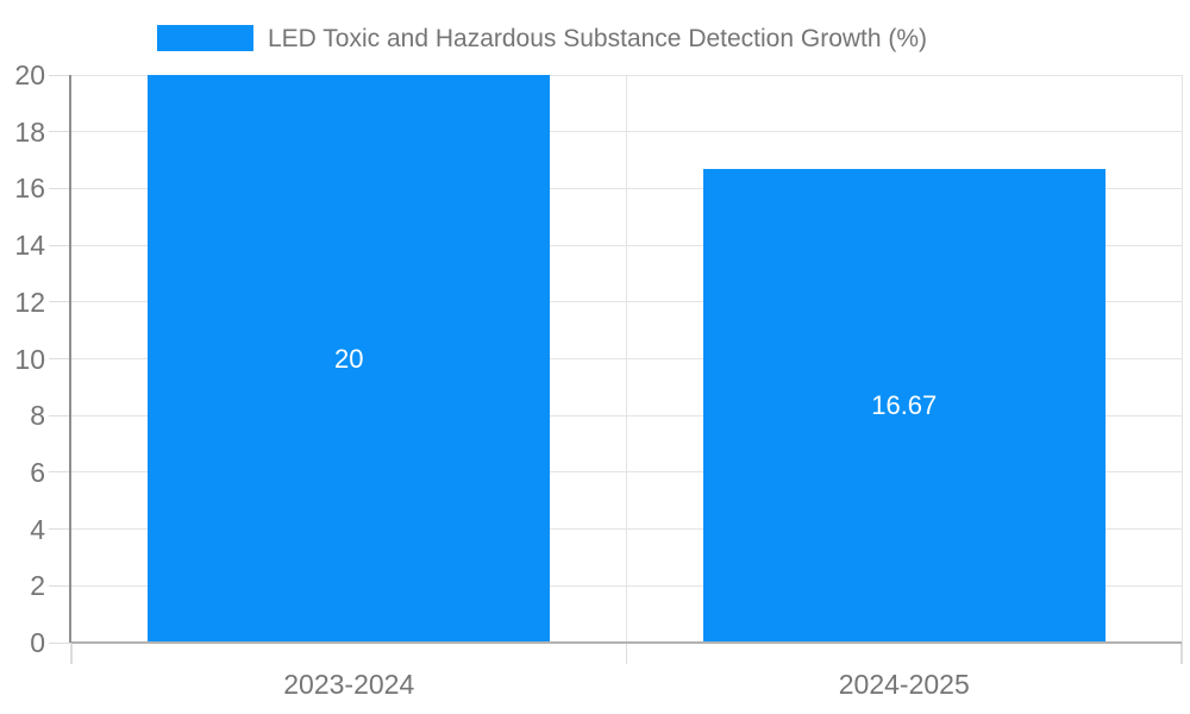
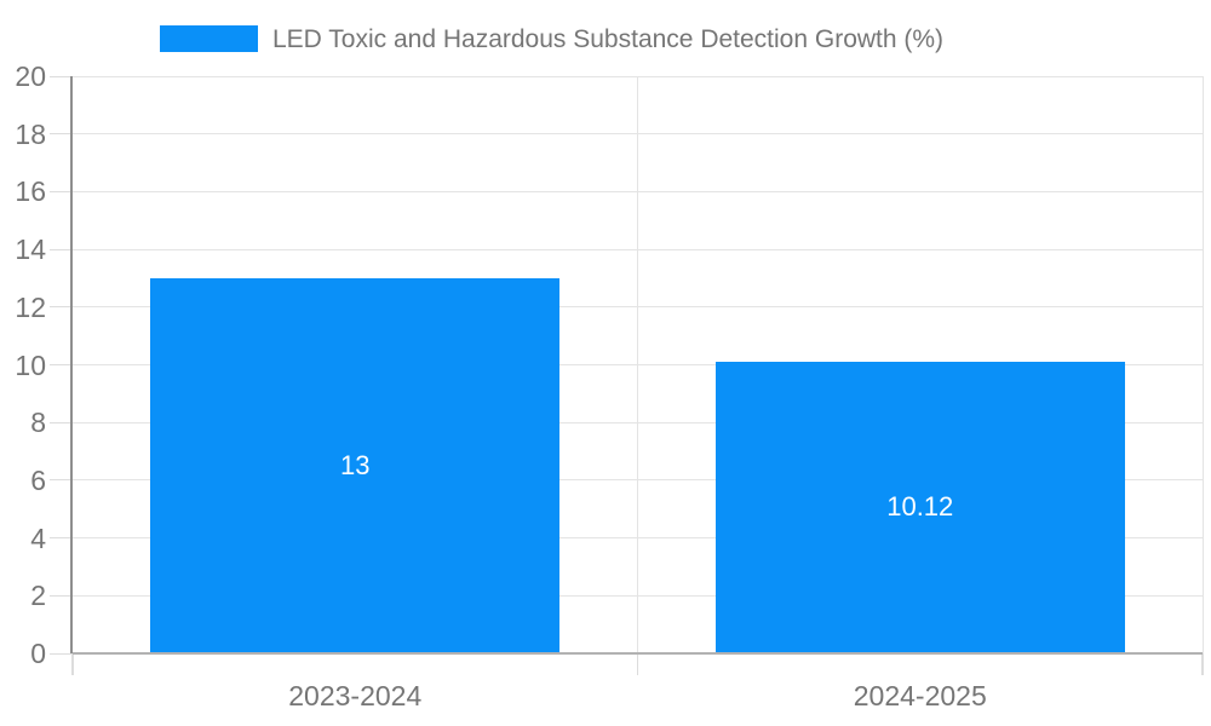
2023-2024: 20 -> 13
2024-2025: 16.67 -> 10.12
